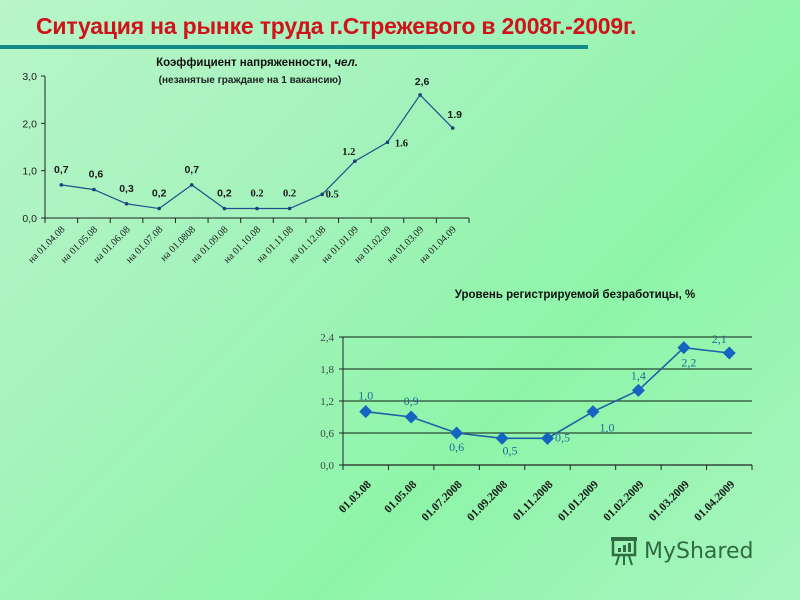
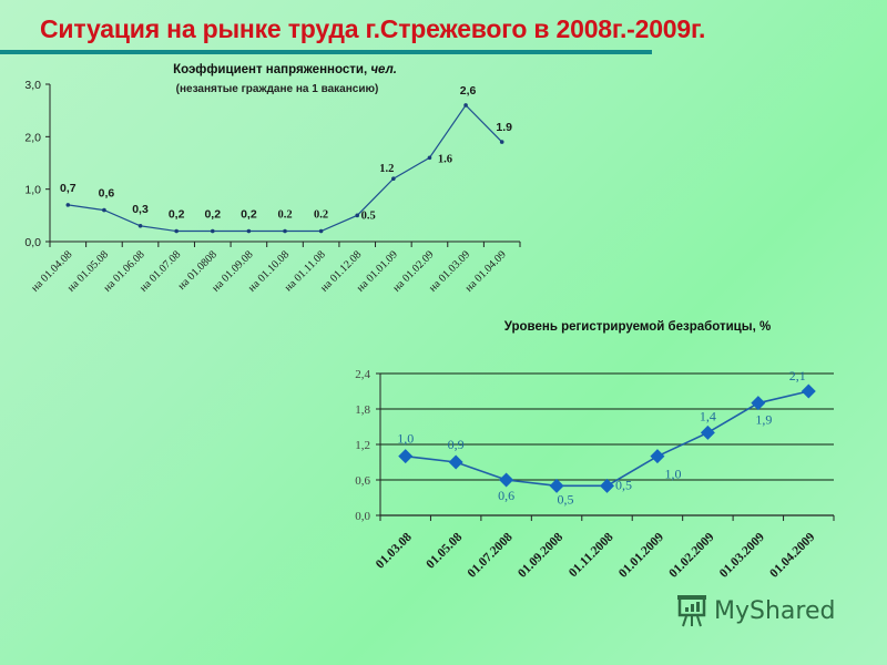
Коэффициент напряженности, чел./на 01.0808: 0,7 -> 0,2
Уровень регистрируемой безработицы, %/01.03.2009: 2,2 -> 1,9
